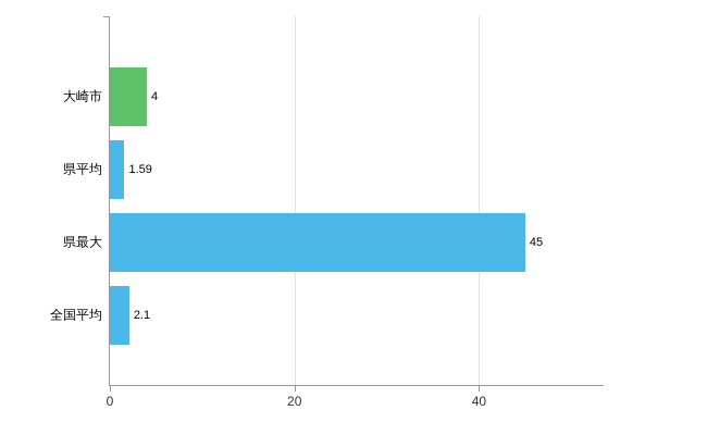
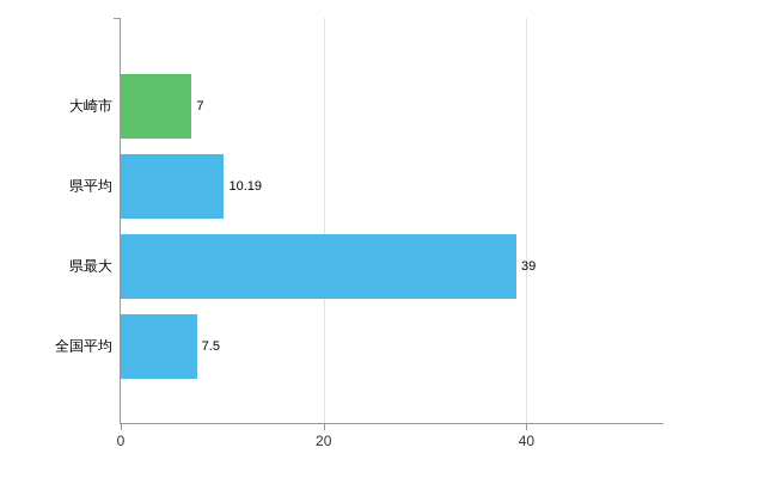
大崎市: 4 -> 7
県平均: 1.59 -> 10.19
県最大: 45 -> 39
全国平均: 2.1 -> 7.5
